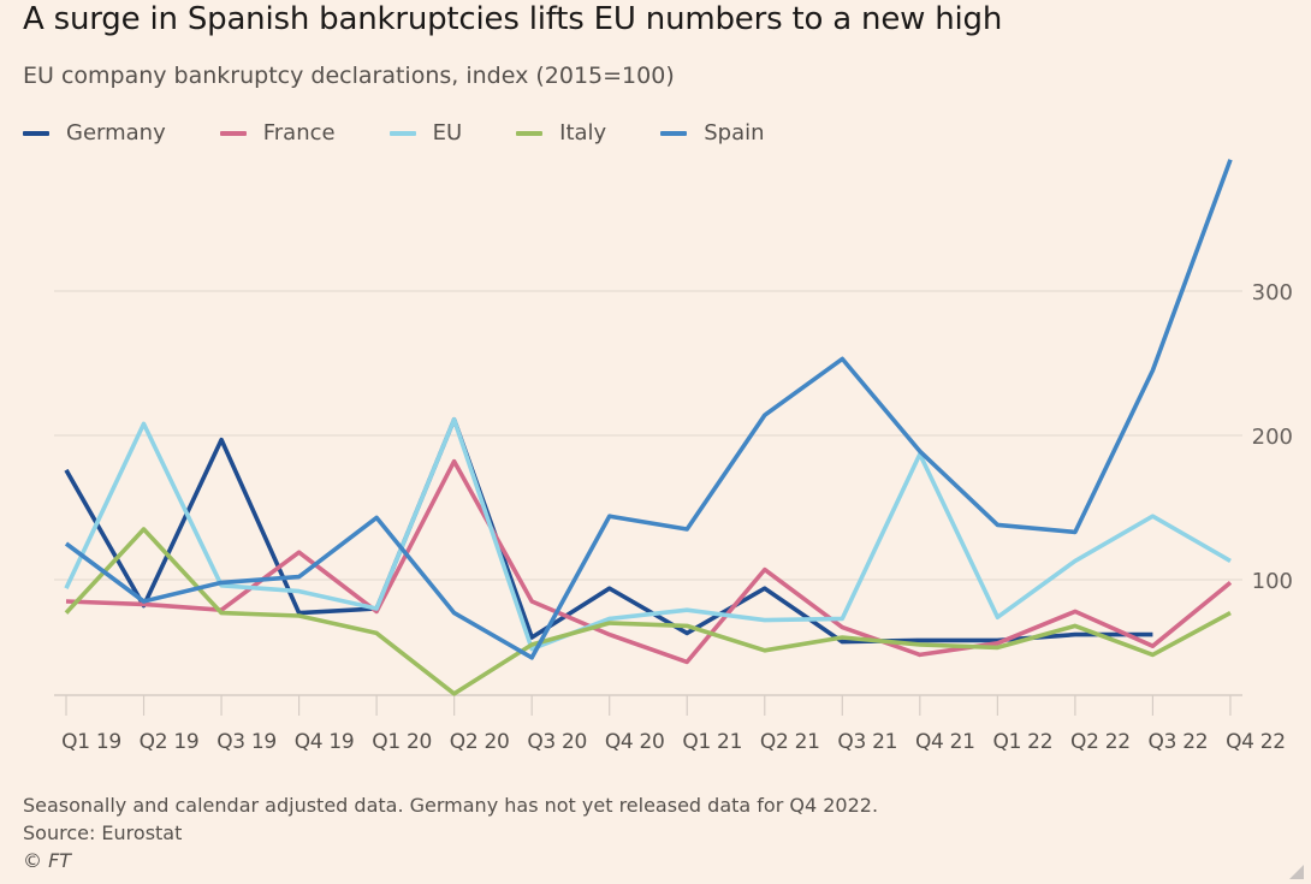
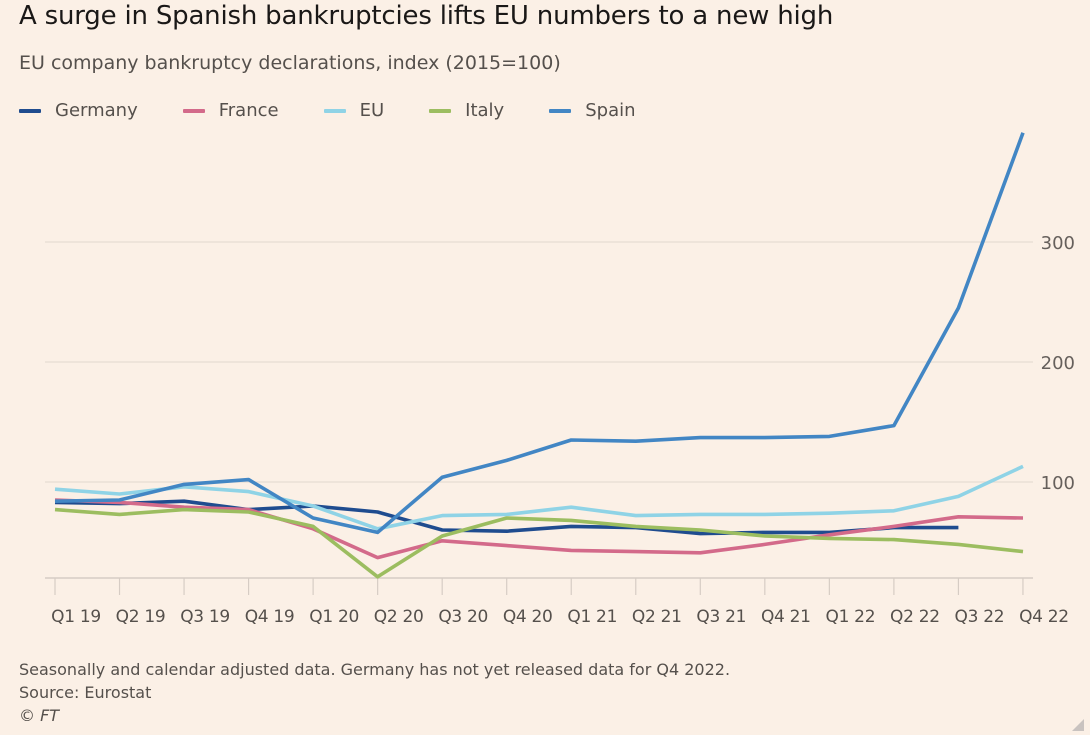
Germany/Q1 19: 176 -> 83
Spain/Q1 19: 125 -> 84
EU/Q2 19: 208 -> 90
Italy/Q2 19: 135 -> 73
Germany/Q3 19: 197 -> 84
France/Q4 19: 119 -> 77
France/Q1 20: 78 -> 61
Spain/Q1 20: 143 -> 70
Germany/Q2 20: 211 -> 75
France/Q2 20: 182 -> 37
EU/Q2 20: 211 -> 61
Spain/Q2 20: 77 -> 58
France/Q3 20: 85 -> 51
EU/Q3 20: 52 -> 72
Spain/Q3 20: 46 -> 104
Germany/Q4 20: 94 -> 59
France/Q4 20: 62 -> 47
Spain/Q4 20: 144 -> 118
Germany/Q2 21: 94 -> 62
France/Q2 21: 107 -> 42
Italy/Q2 21: 51 -> 63
Spain/Q2 21: 214 -> 134
France/Q3 21: 67 -> 41
Spain/Q3 21: 253 -> 137
EU/Q4 21: 187 -> 73
Spain/Q4 21: 189 -> 137
France/Q2 22: 78 -> 63
EU/Q2 22: 113 -> 76
Italy/Q2 22: 68 -> 52
Spain/Q2 22: 133 -> 147
France/Q3 22: 54 -> 71
EU/Q3 22: 144 -> 88
France/Q4 22: 98 -> 70
Italy/Q4 22: 77 -> 42
